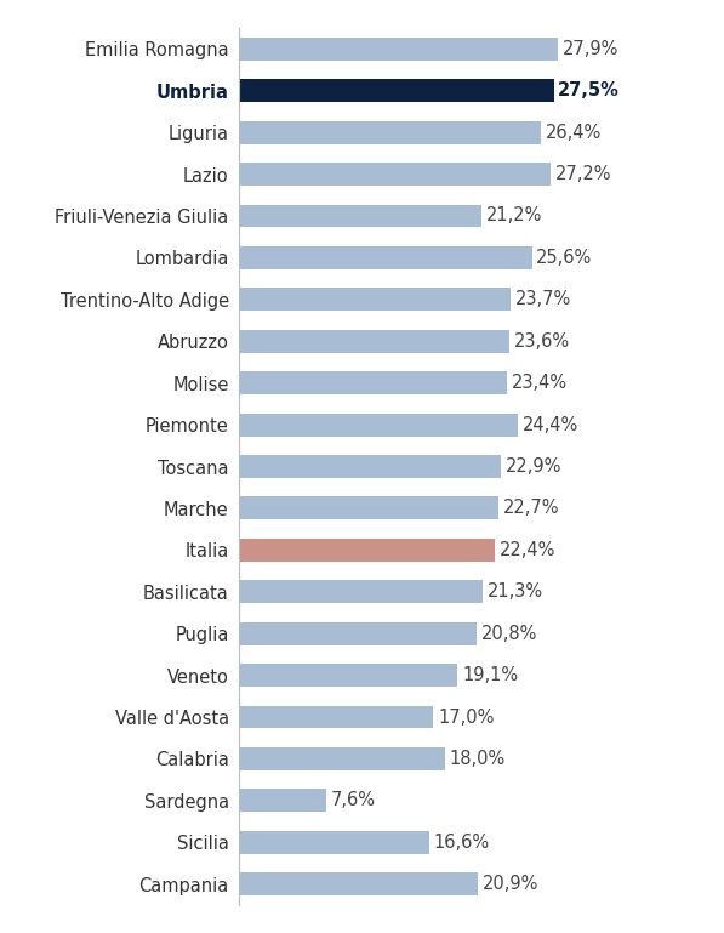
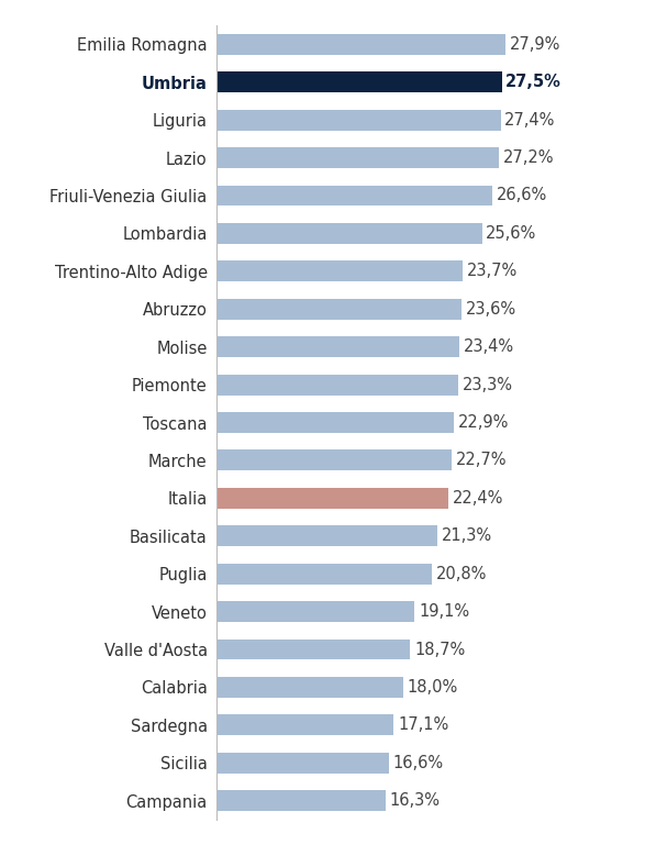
Liguria: 26,4% -> 27,4%
Friuli-Venezia Giulia: 21,2% -> 26,6%
Piemonte: 24,4% -> 23,3%
Valle d'Aosta: 17,0% -> 18,7%
Sardegna: 7,6% -> 17,1%
Campania: 20,9% -> 16,3%
